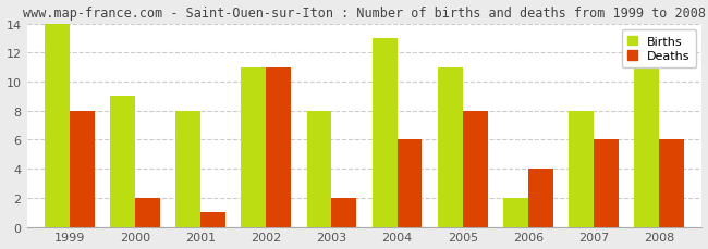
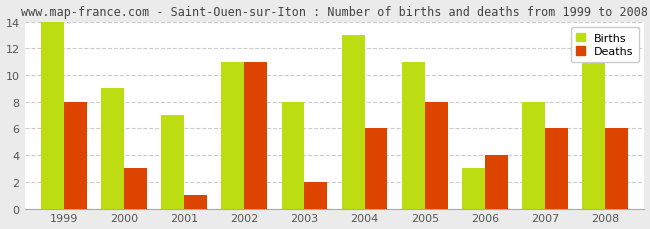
Deaths/2000: 2 -> 3
Births/2001: 8 -> 7
Births/2006: 2 -> 3
